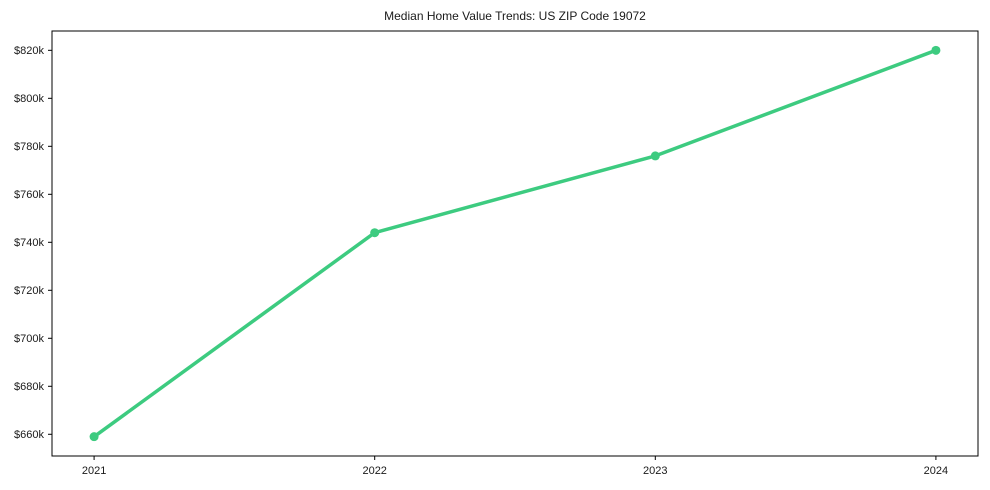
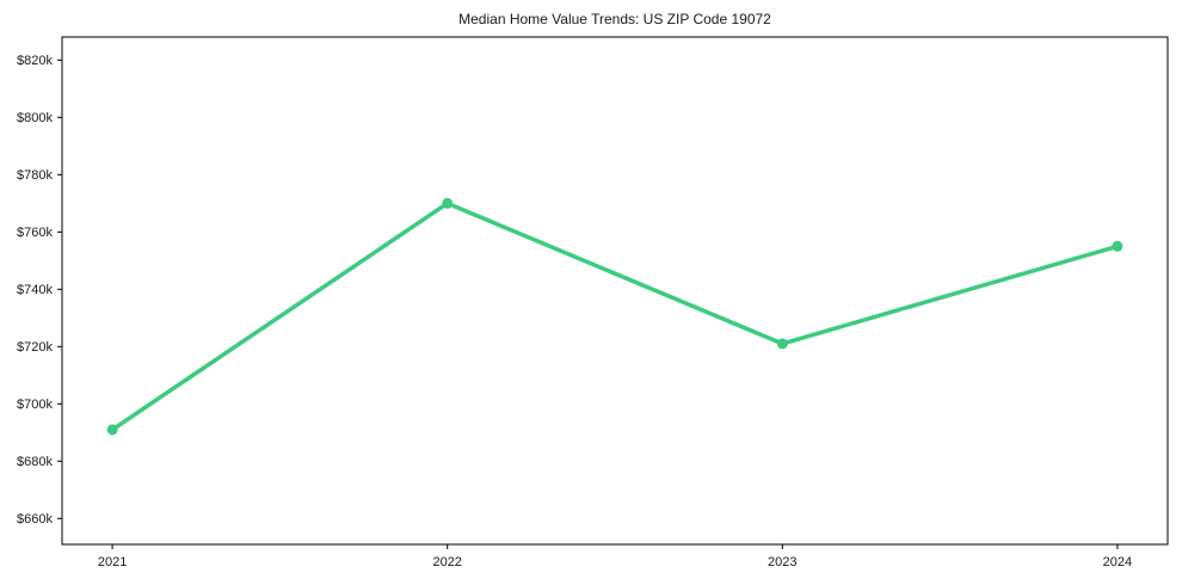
2021: $659k -> $691k
2022: $744k -> $770k
2023: $776k -> $721k
2024: $820k -> $755k
